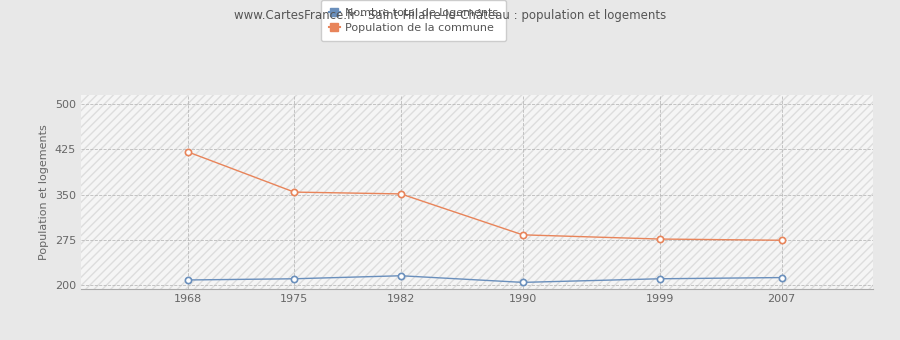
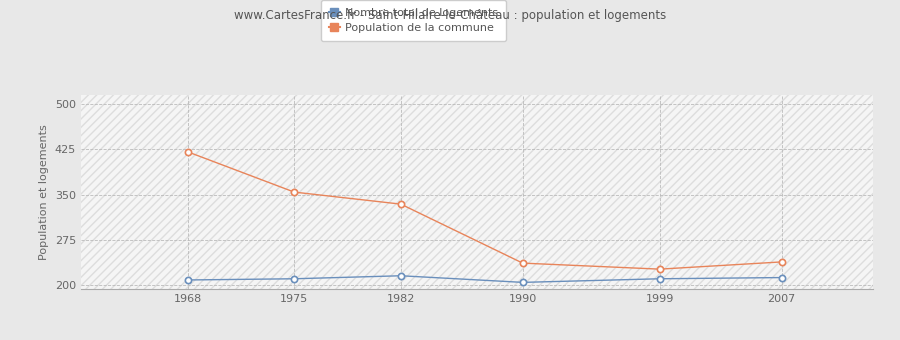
Population de la commune/1982: 351 -> 334
Population de la commune/1990: 283 -> 236
Population de la commune/1999: 276 -> 226
Population de la commune/2007: 274 -> 238
